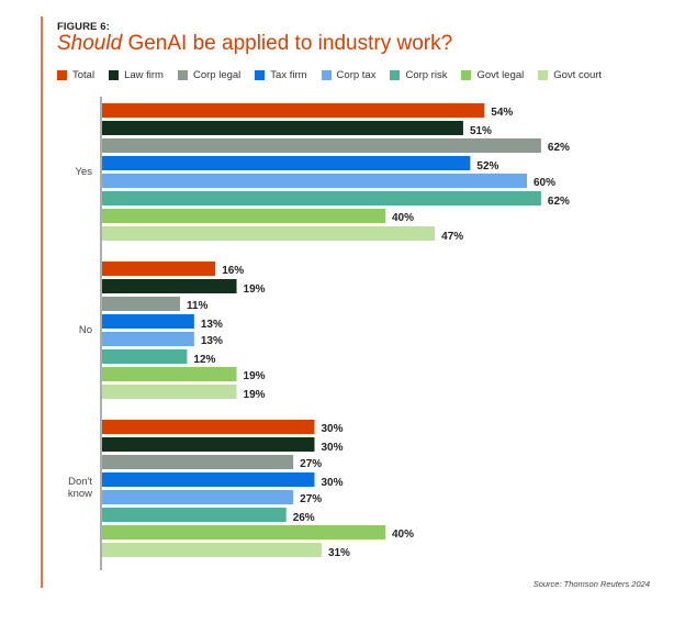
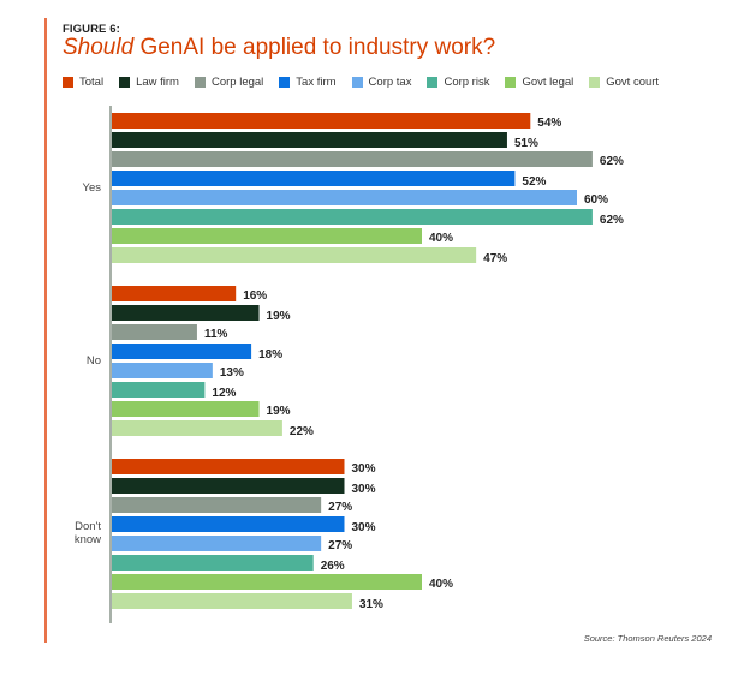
Tax firm/No: 13% -> 18%
Govt court/No: 19% -> 22%
